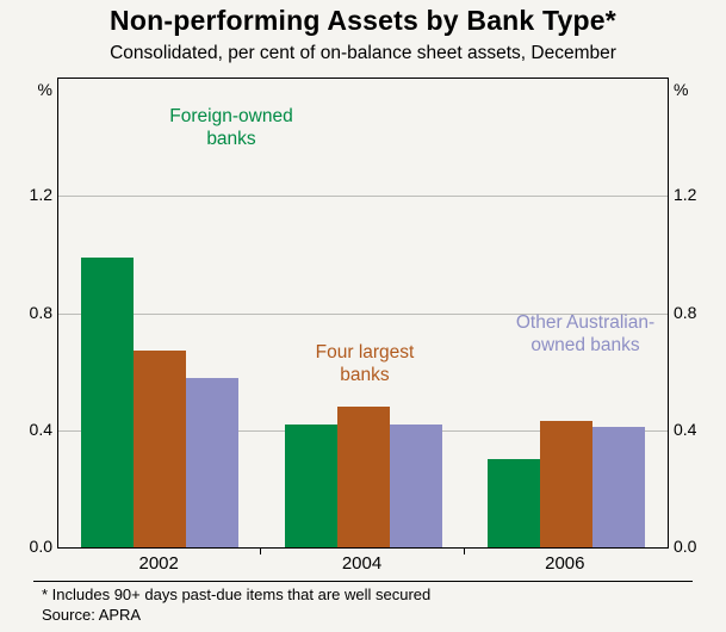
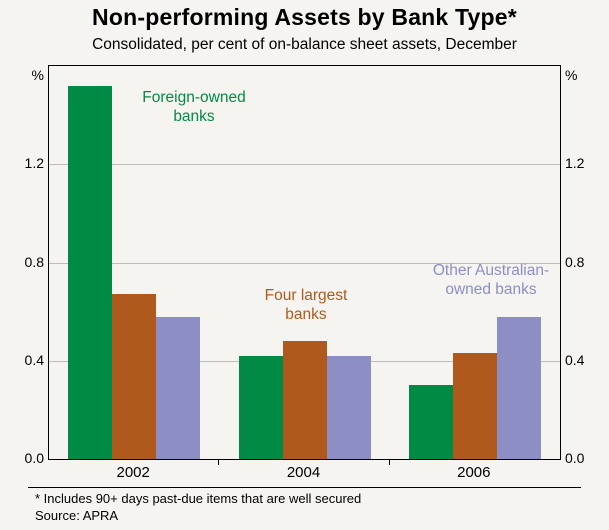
Foreign-owned banks/2002: 0.99 -> 1.52
Other Australian-owned banks/2006: 0.41 -> 0.58
